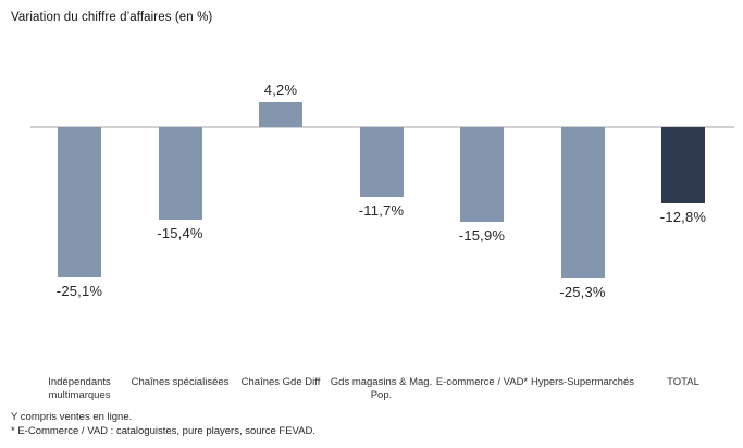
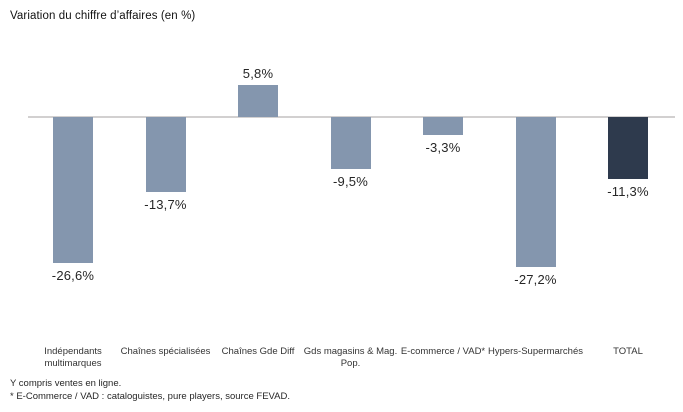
Indépendants multimarques: -25,1% -> -26,6%
Chaînes spécialisées: -15,4% -> -13,7%
Chaînes Gde Diff: 4,2% -> 5,8%
Gds magasins & Mag. Pop.: -11,7% -> -9,5%
E-commerce / VAD*: -15,9% -> -3,3%
Hypers-Supermarchés: -25,3% -> -27,2%
TOTAL: -12,8% -> -11,3%
